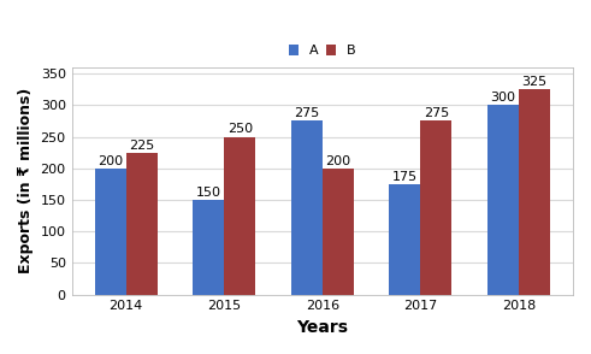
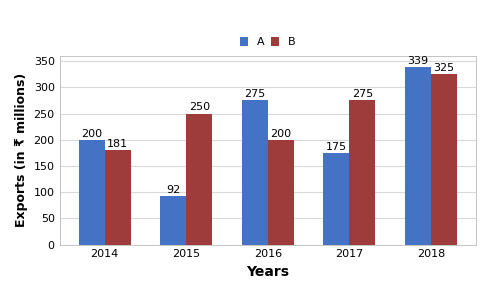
B/2014: 225 -> 181
A/2015: 150 -> 92
A/2018: 300 -> 339
